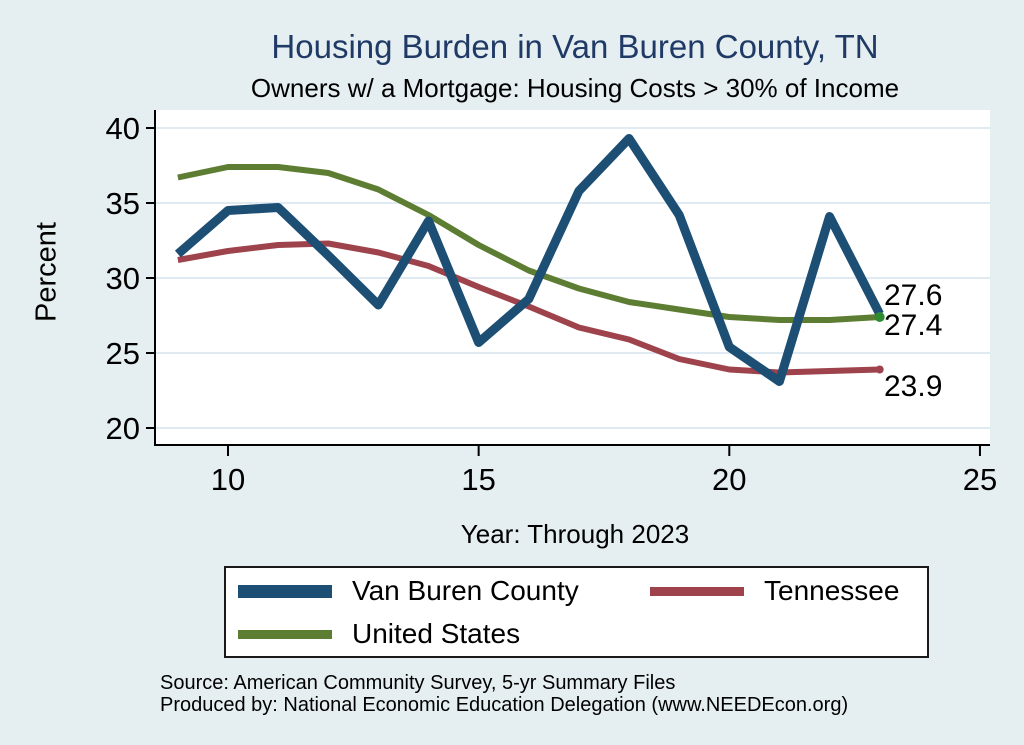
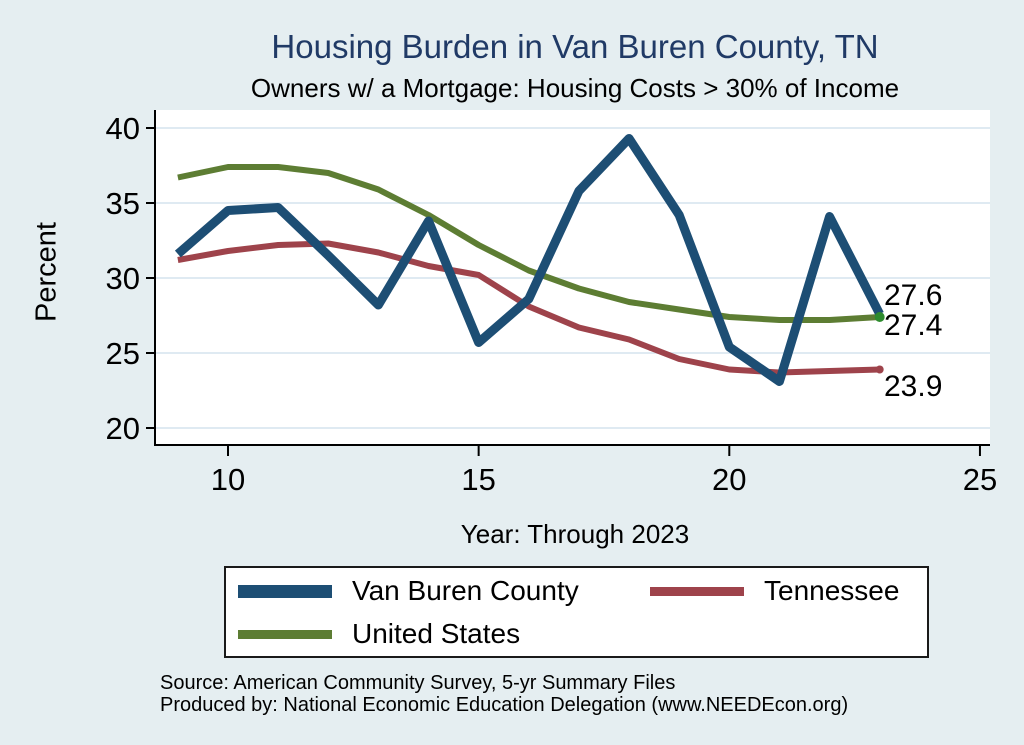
Tennessee/15: 29.4 -> 30.2
